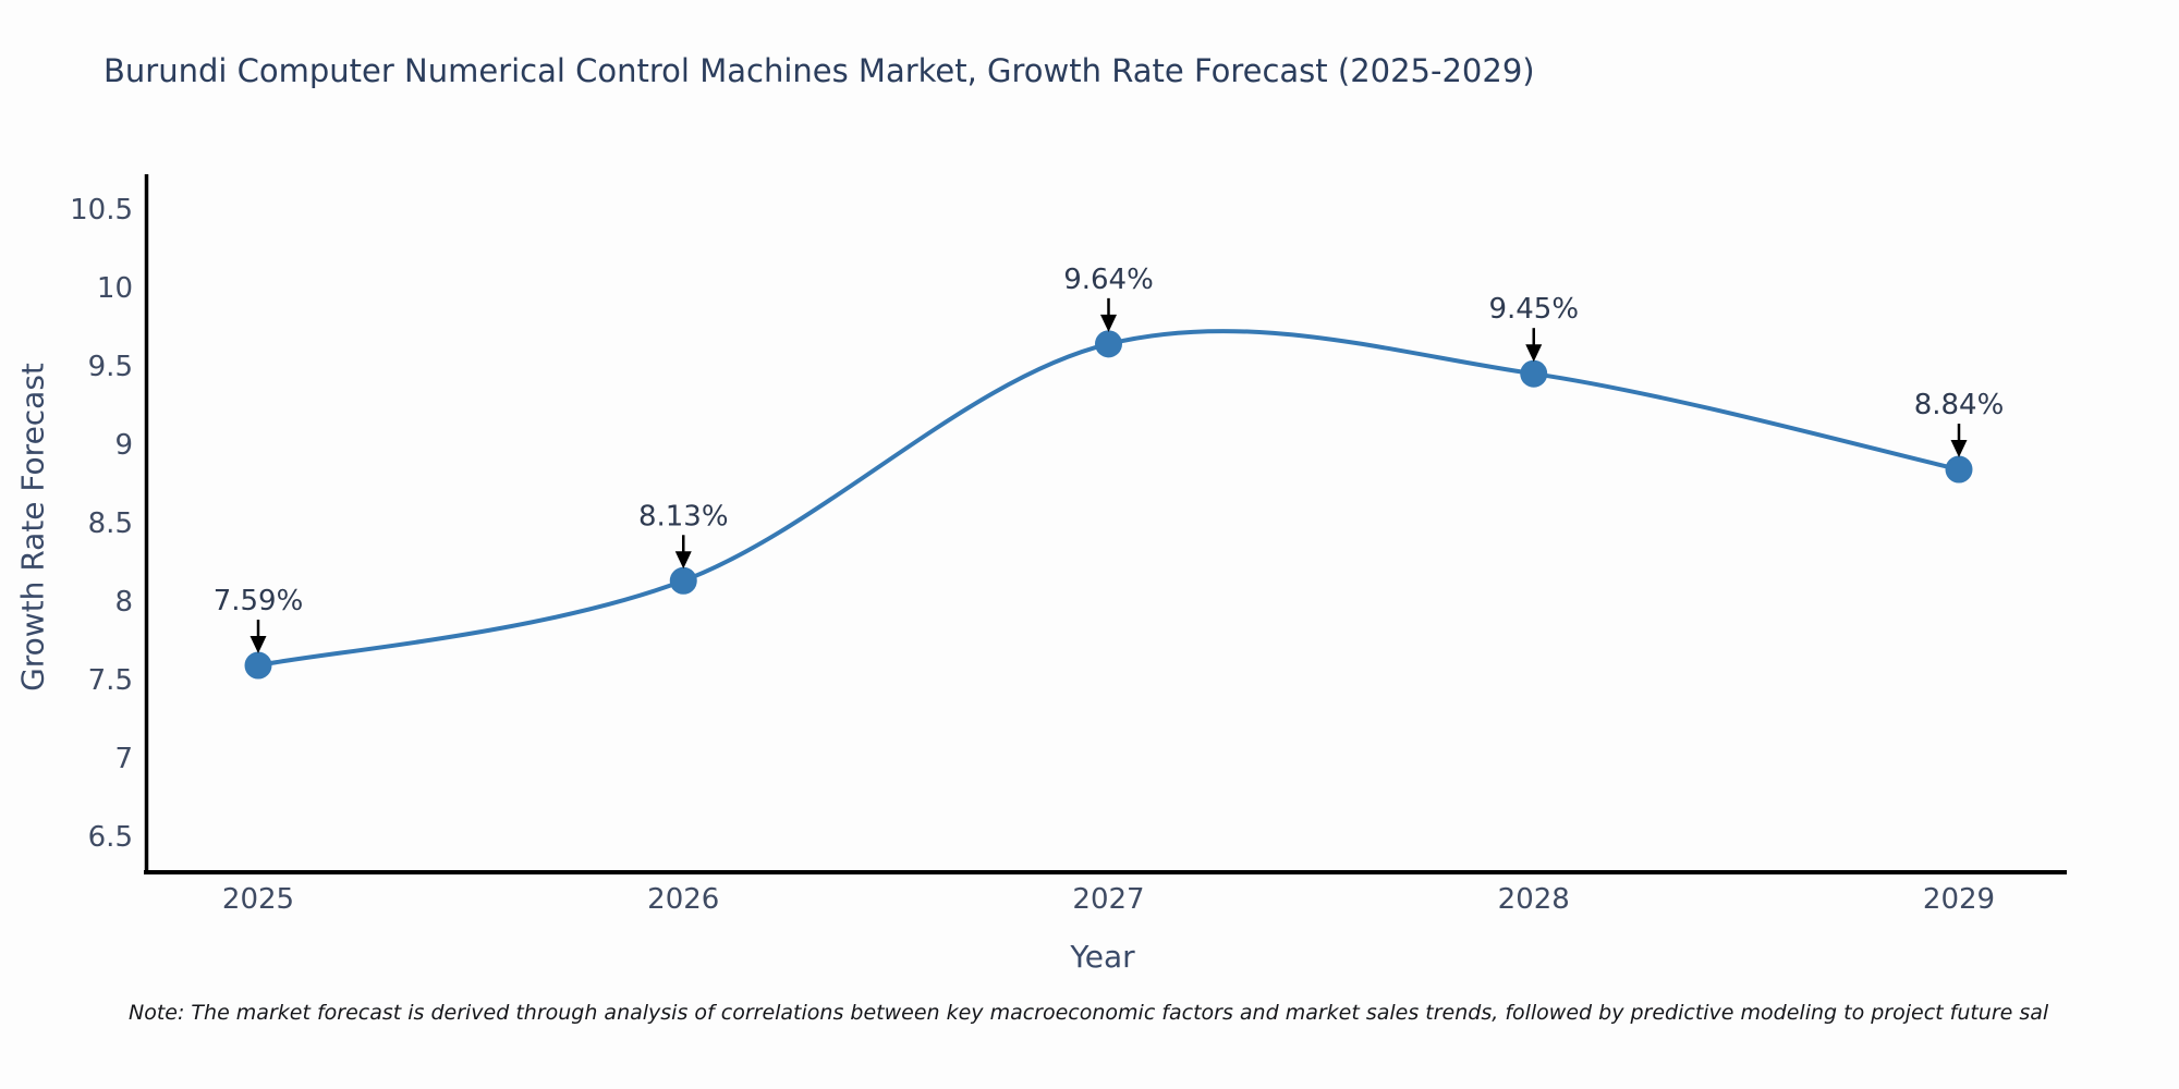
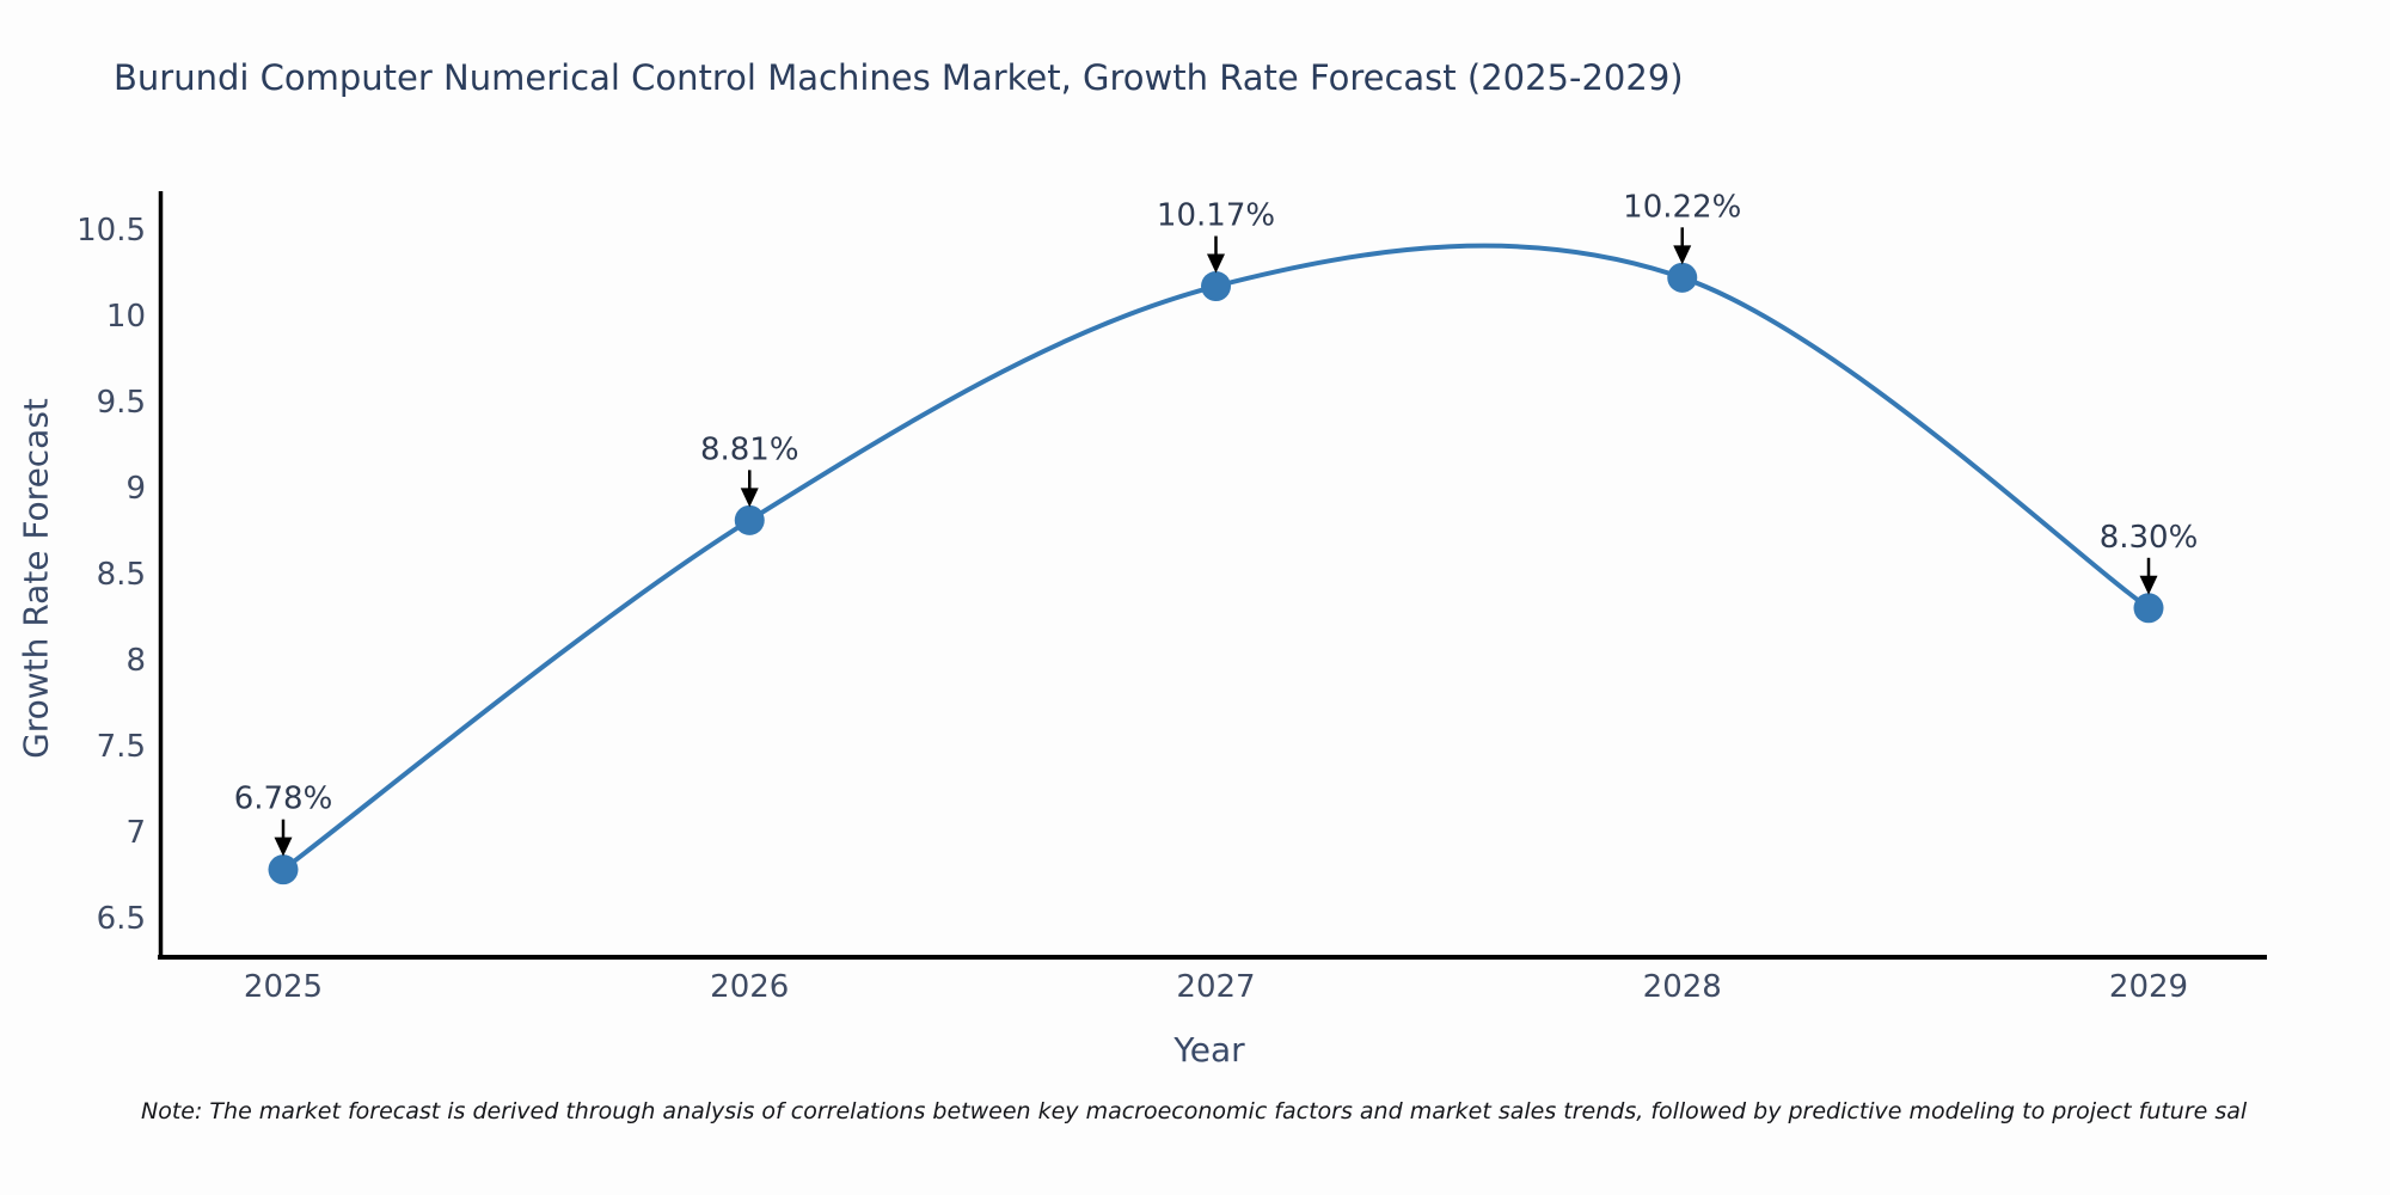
2025: 7.59% -> 6.78%
2026: 8.13% -> 8.81%
2027: 9.64% -> 10.17%
2028: 9.45% -> 10.22%
2029: 8.84% -> 8.30%
